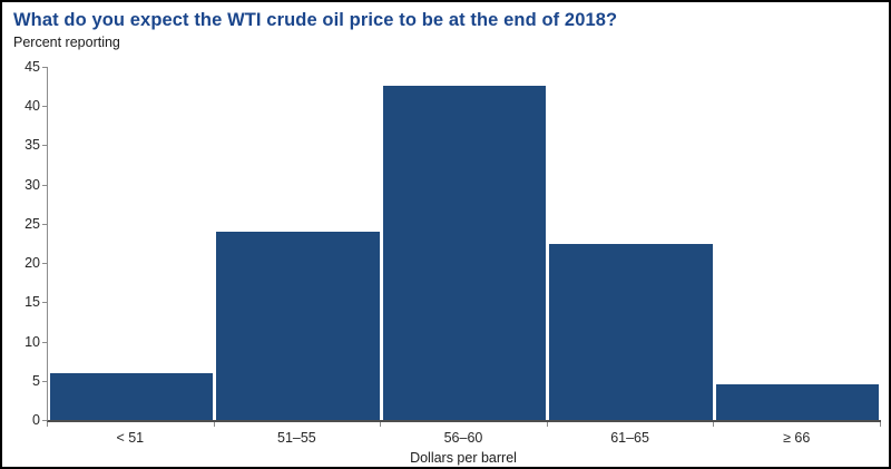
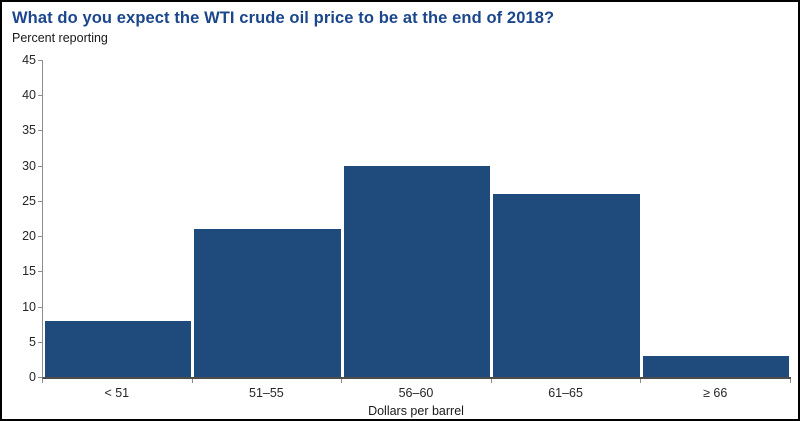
< 51: 6 -> 8
51–55: 24 -> 21
56–60: 43 -> 30
61–65: 22 -> 26
≥ 66: 5 -> 3
